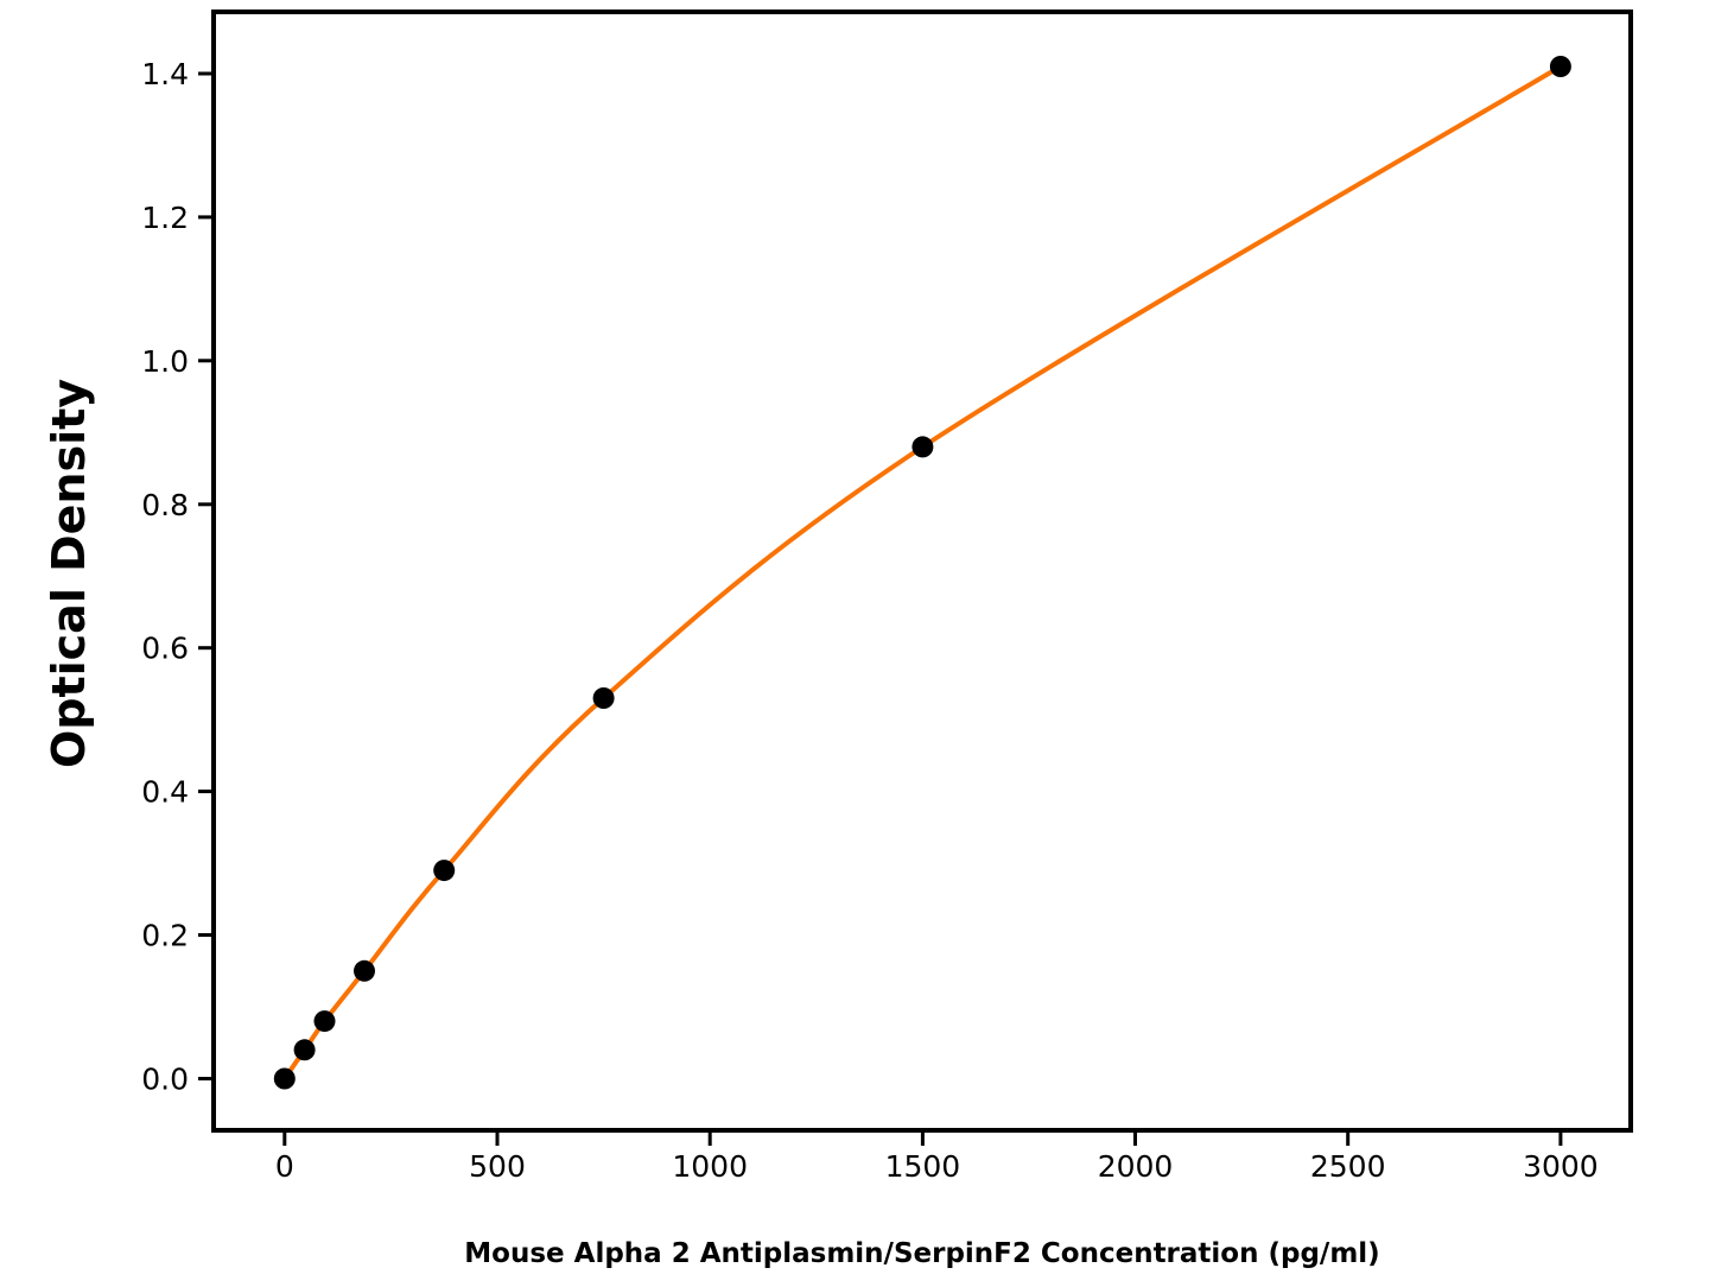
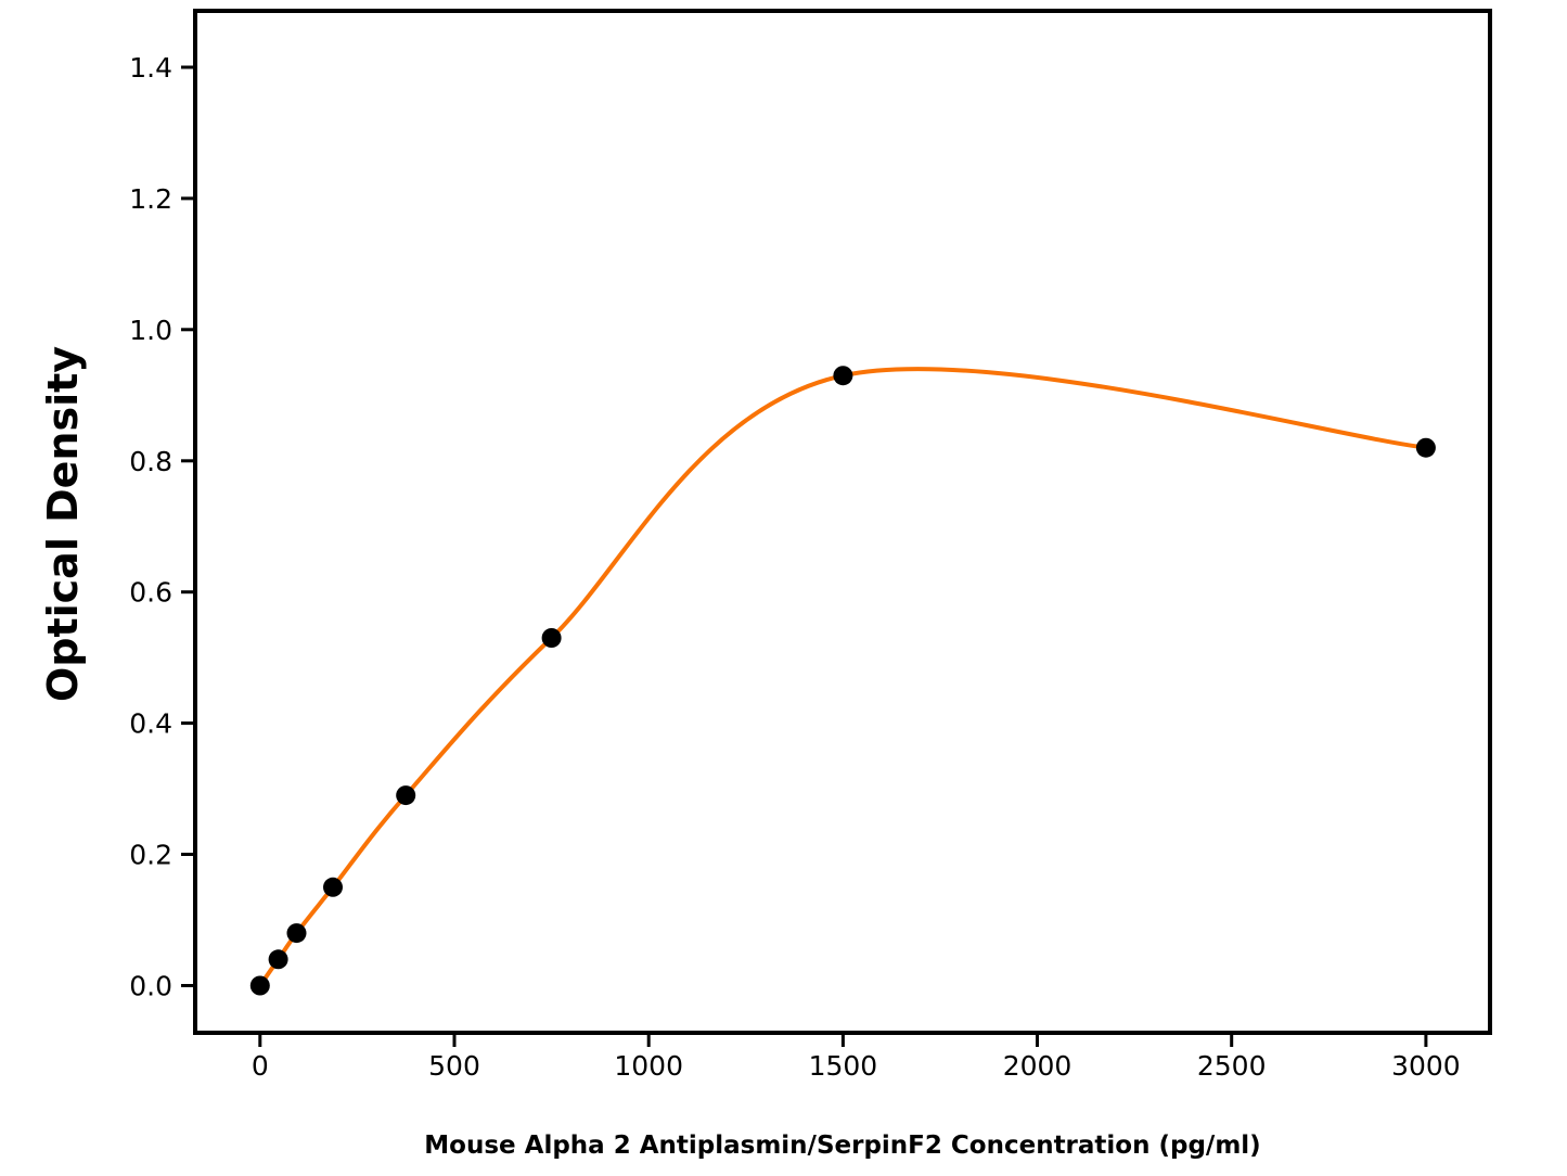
1500: 0.88 -> 0.93
3000: 1.41 -> 0.82
